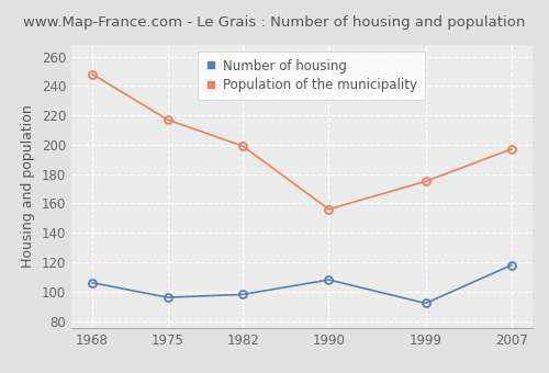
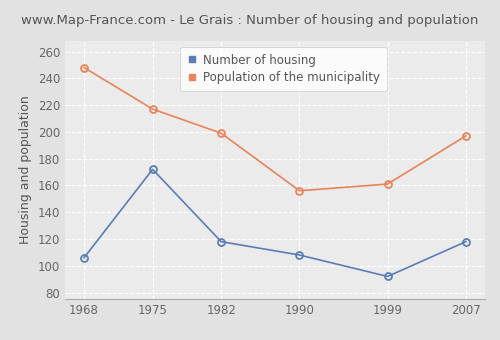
Number of housing/1975: 96 -> 172
Number of housing/1982: 98 -> 118
Population of the municipality/1999: 175 -> 161
